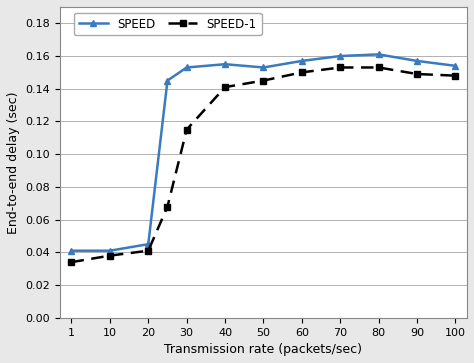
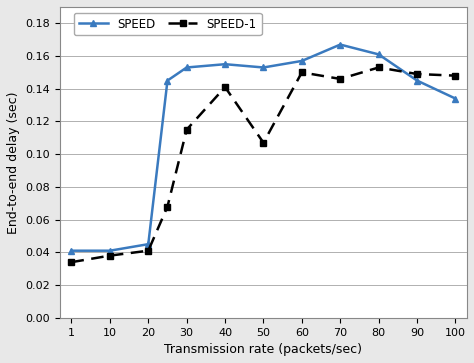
SPEED-1/50: 0.145 -> 0.107
SPEED/70: 0.160 -> 0.167
SPEED-1/70: 0.153 -> 0.146
SPEED/90: 0.157 -> 0.145
SPEED/100: 0.154 -> 0.134
